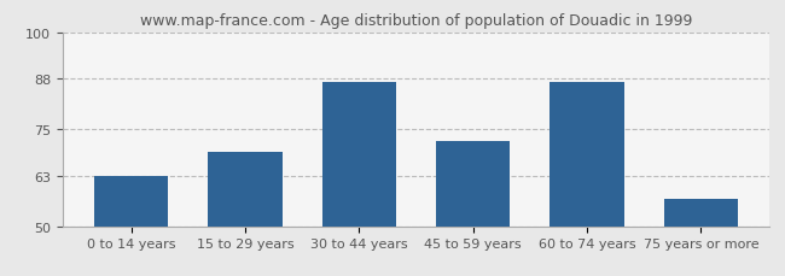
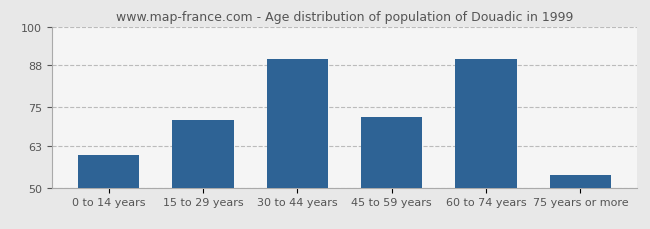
0 to 14 years: 63 -> 60
15 to 29 years: 69 -> 71
30 to 44 years: 87 -> 90
60 to 74 years: 87 -> 90
75 years or more: 57 -> 54
